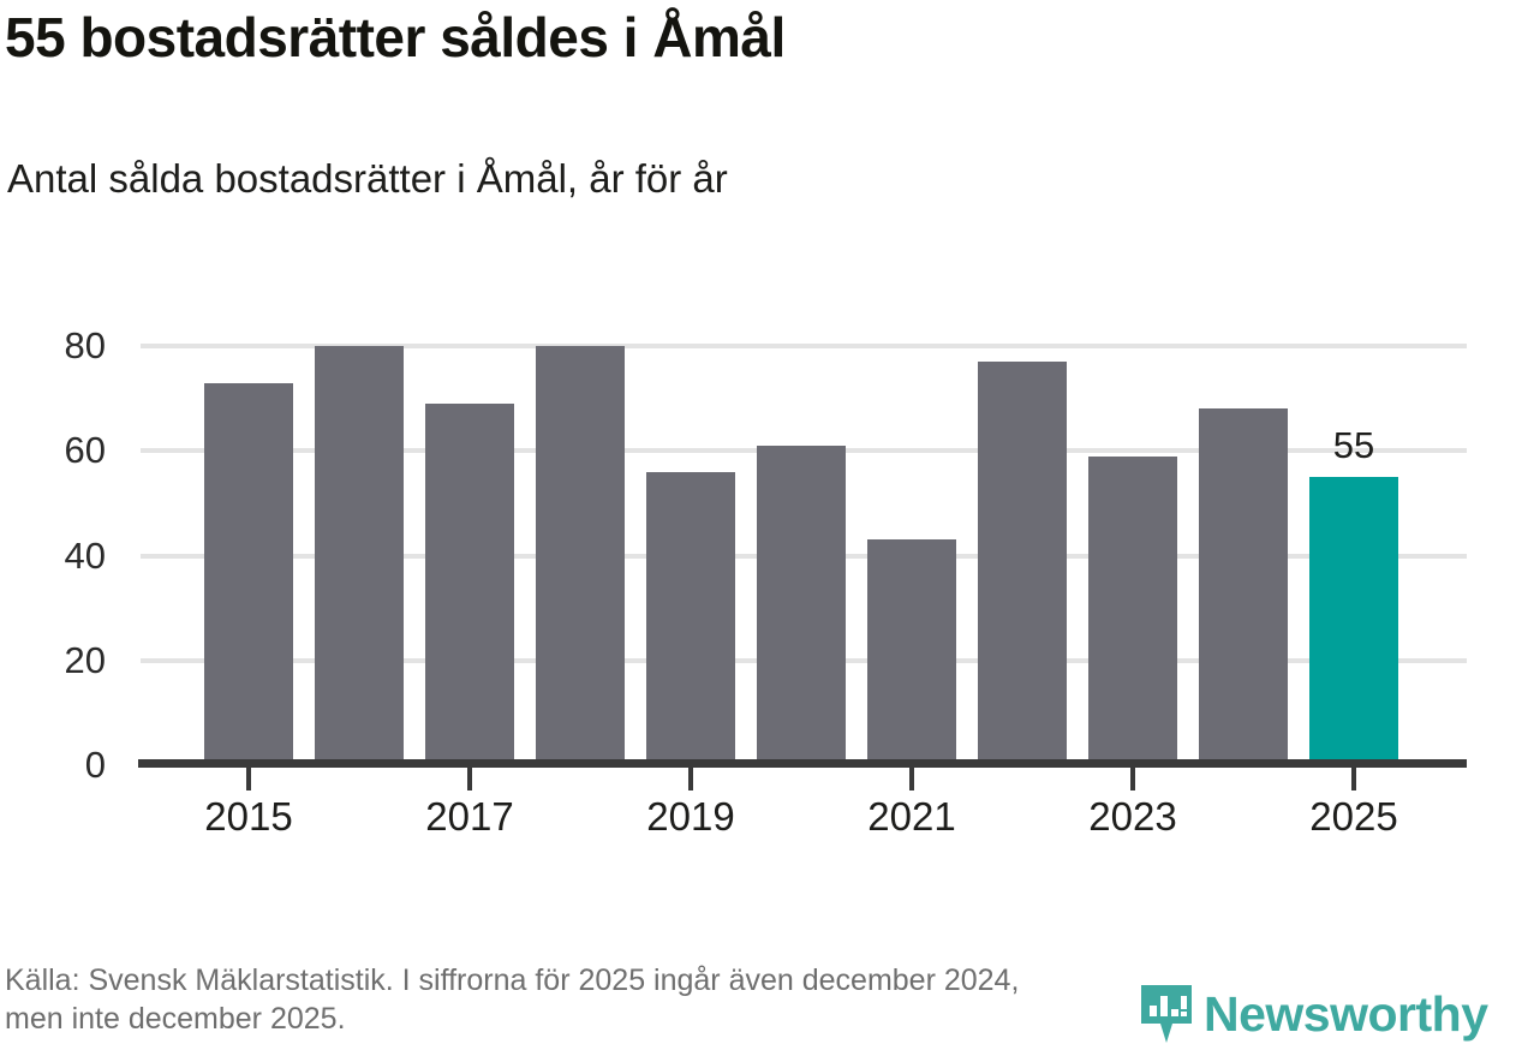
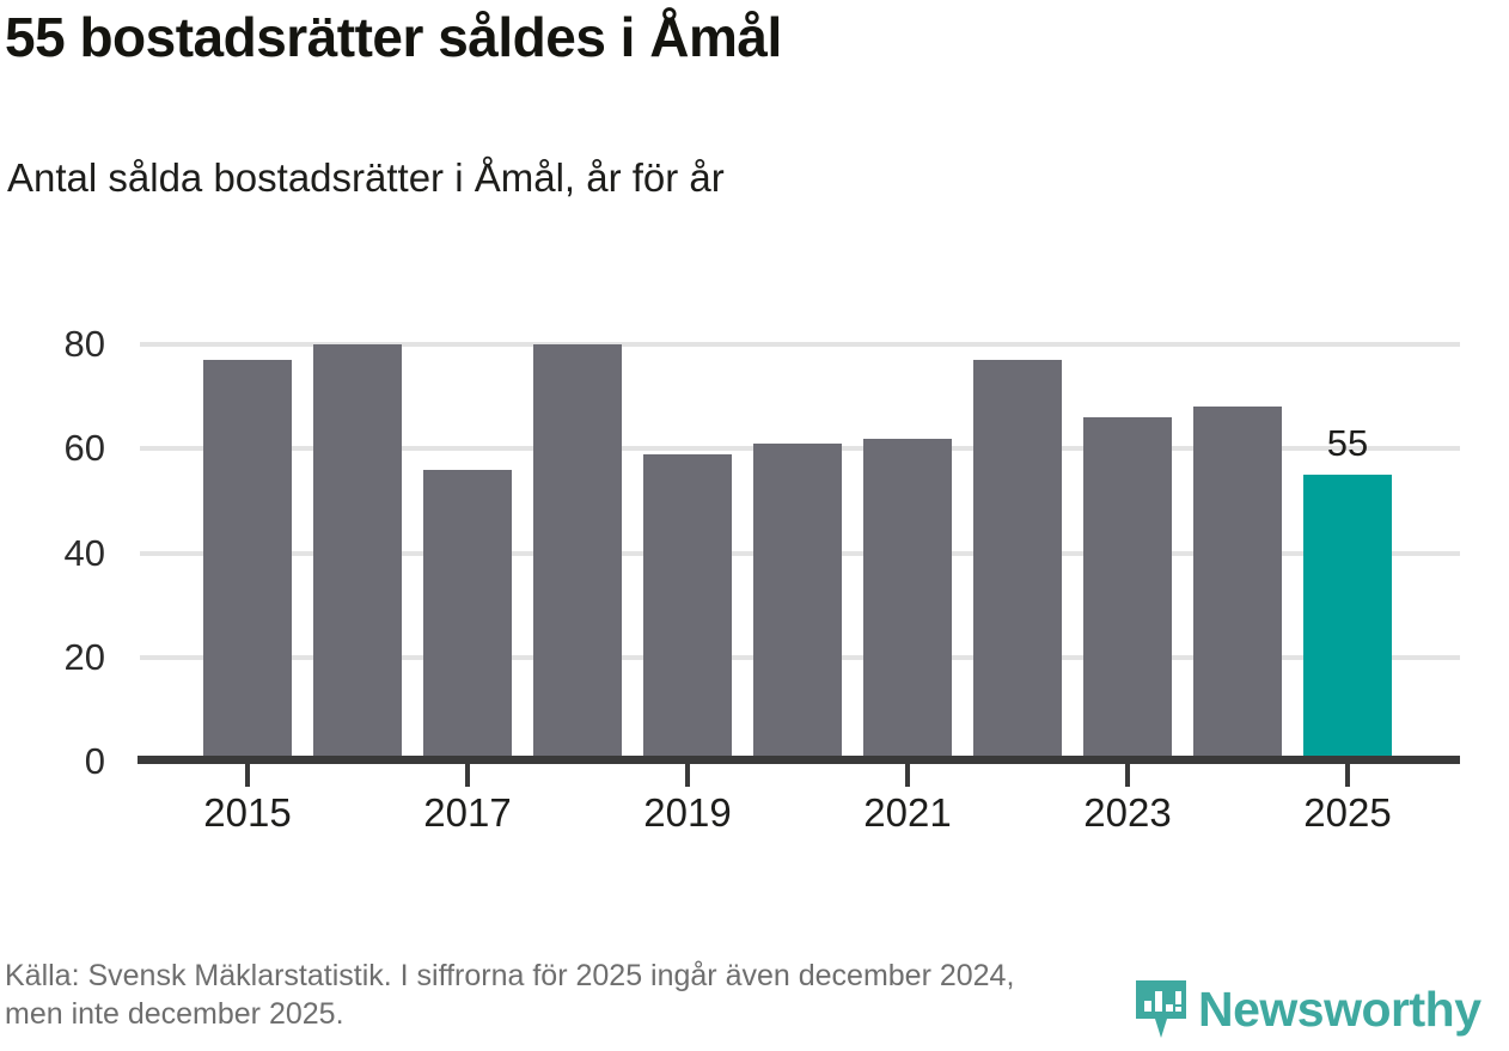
2015: 73 -> 77
2017: 69 -> 56
2019: 56 -> 59
2021: 43 -> 62
2023: 59 -> 66
